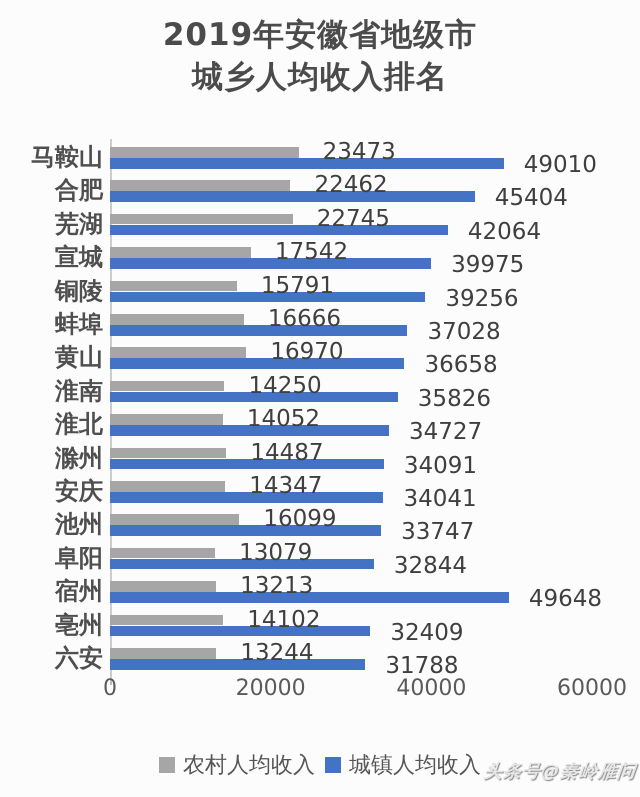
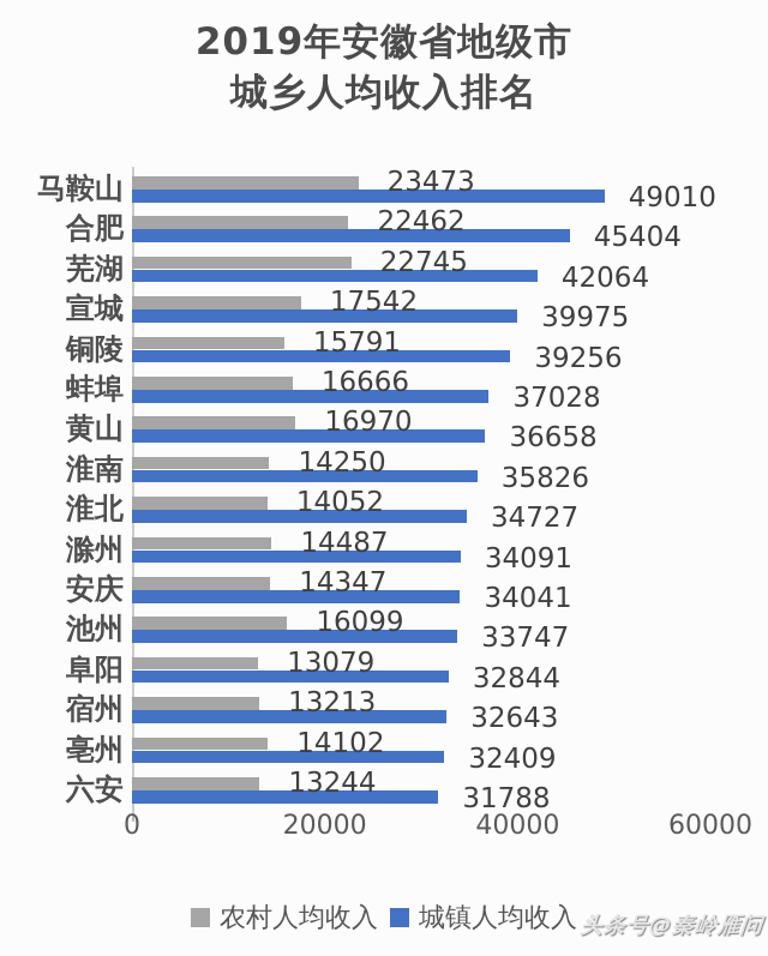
城镇人均收入/宿州: 49648 -> 32643
